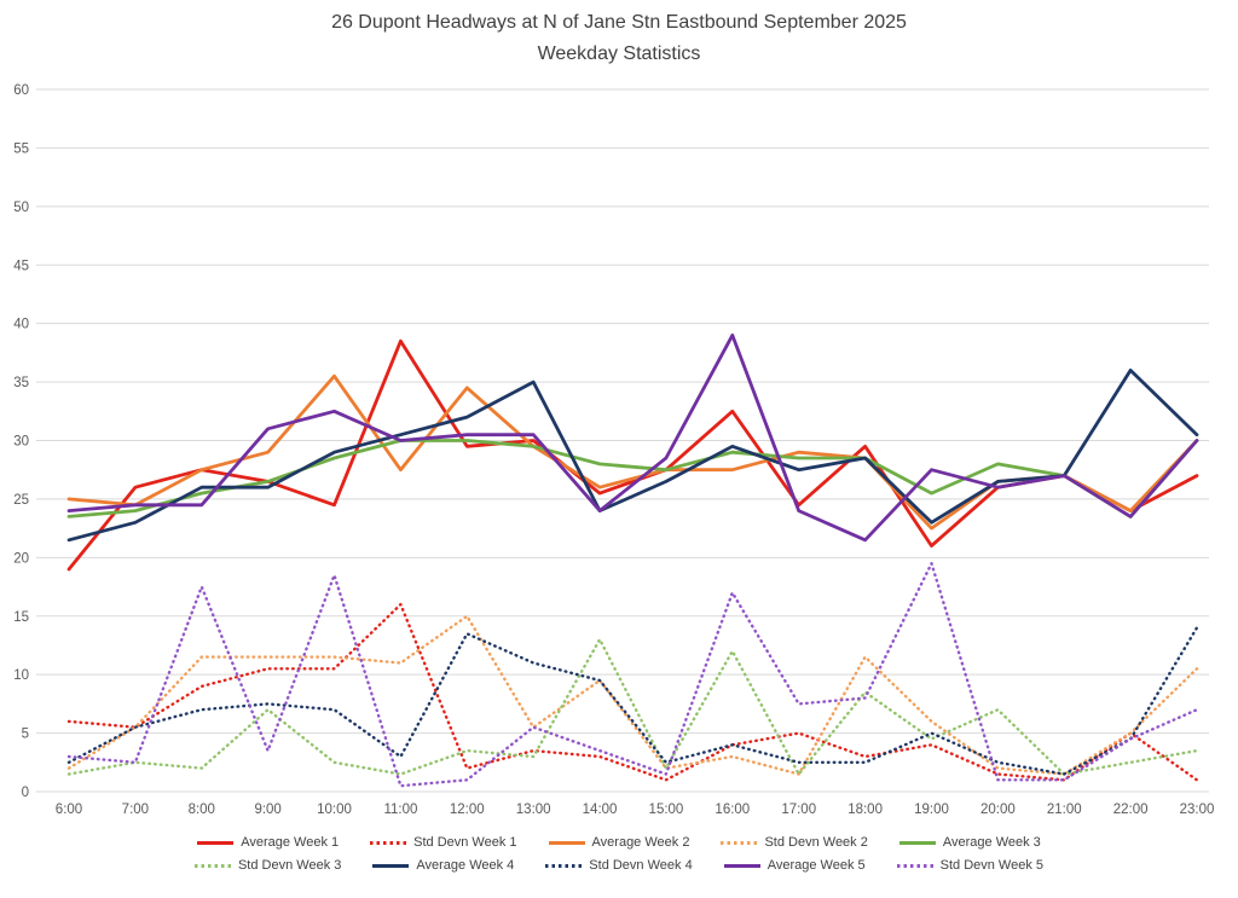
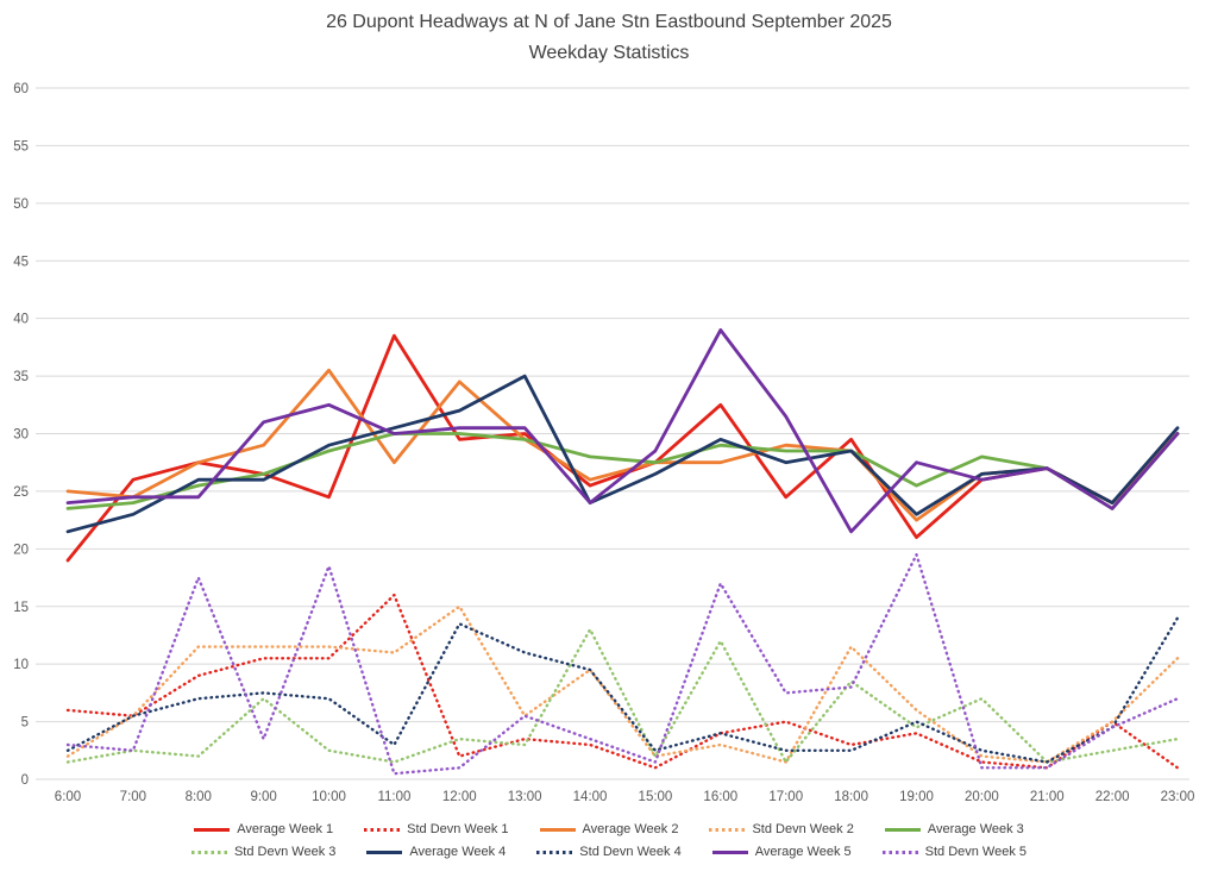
Average Week 5/17:00: 24 -> 32
Average Week 4/22:00: 36 -> 24
Average Week 1/23:00: 27 -> 30
